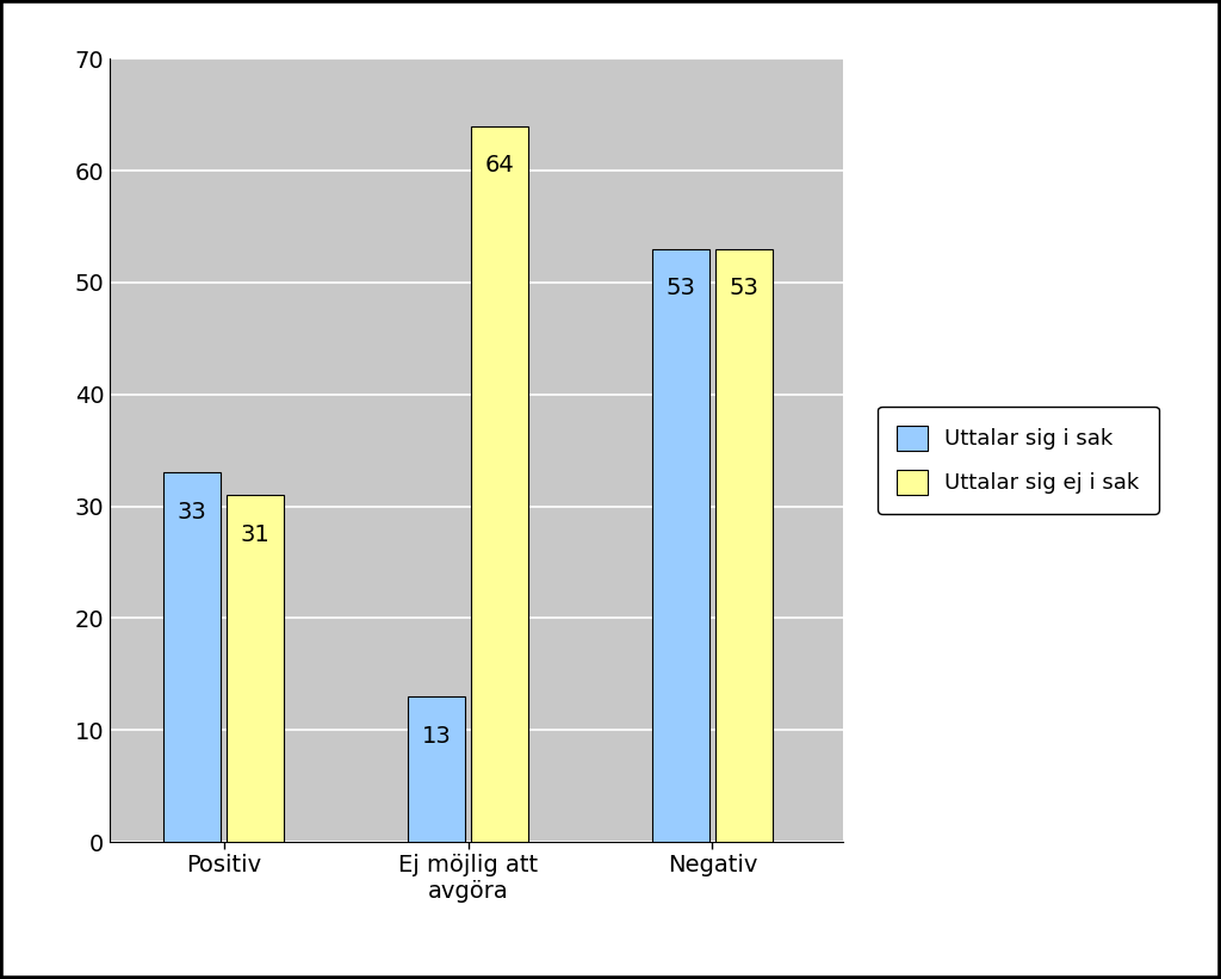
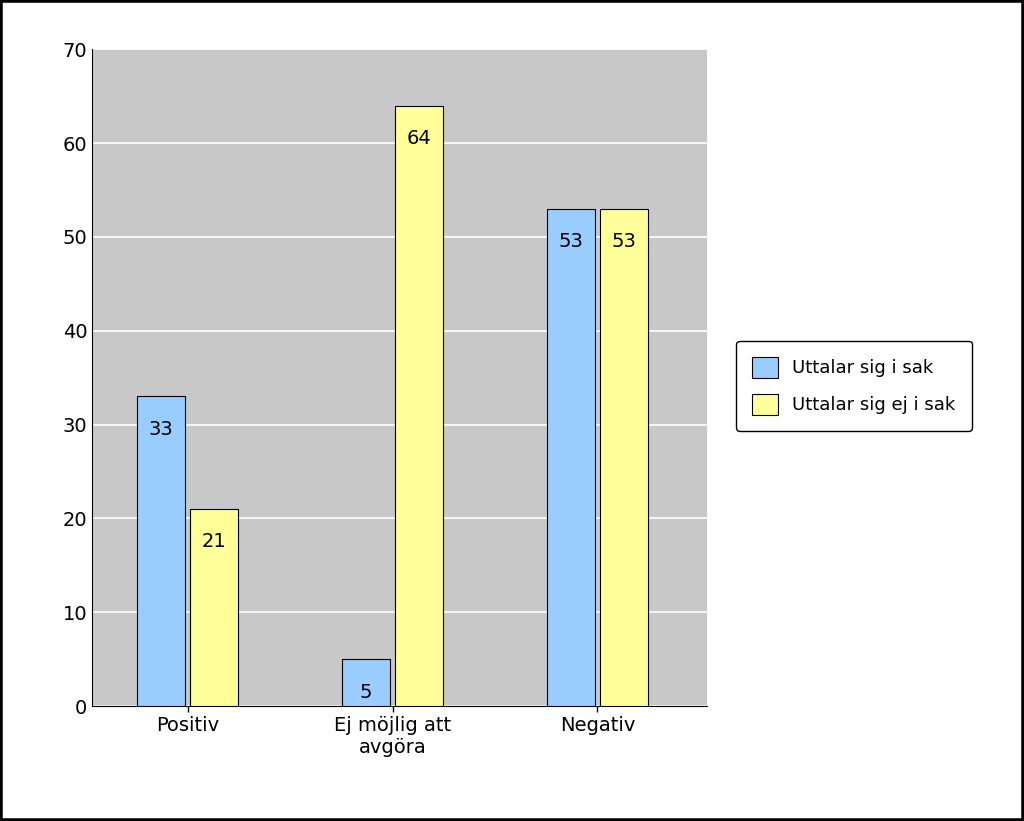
Uttalar sig ej i sak/Positiv: 31 -> 21
Uttalar sig i sak/Ej möjlig att avgöra: 13 -> 5
